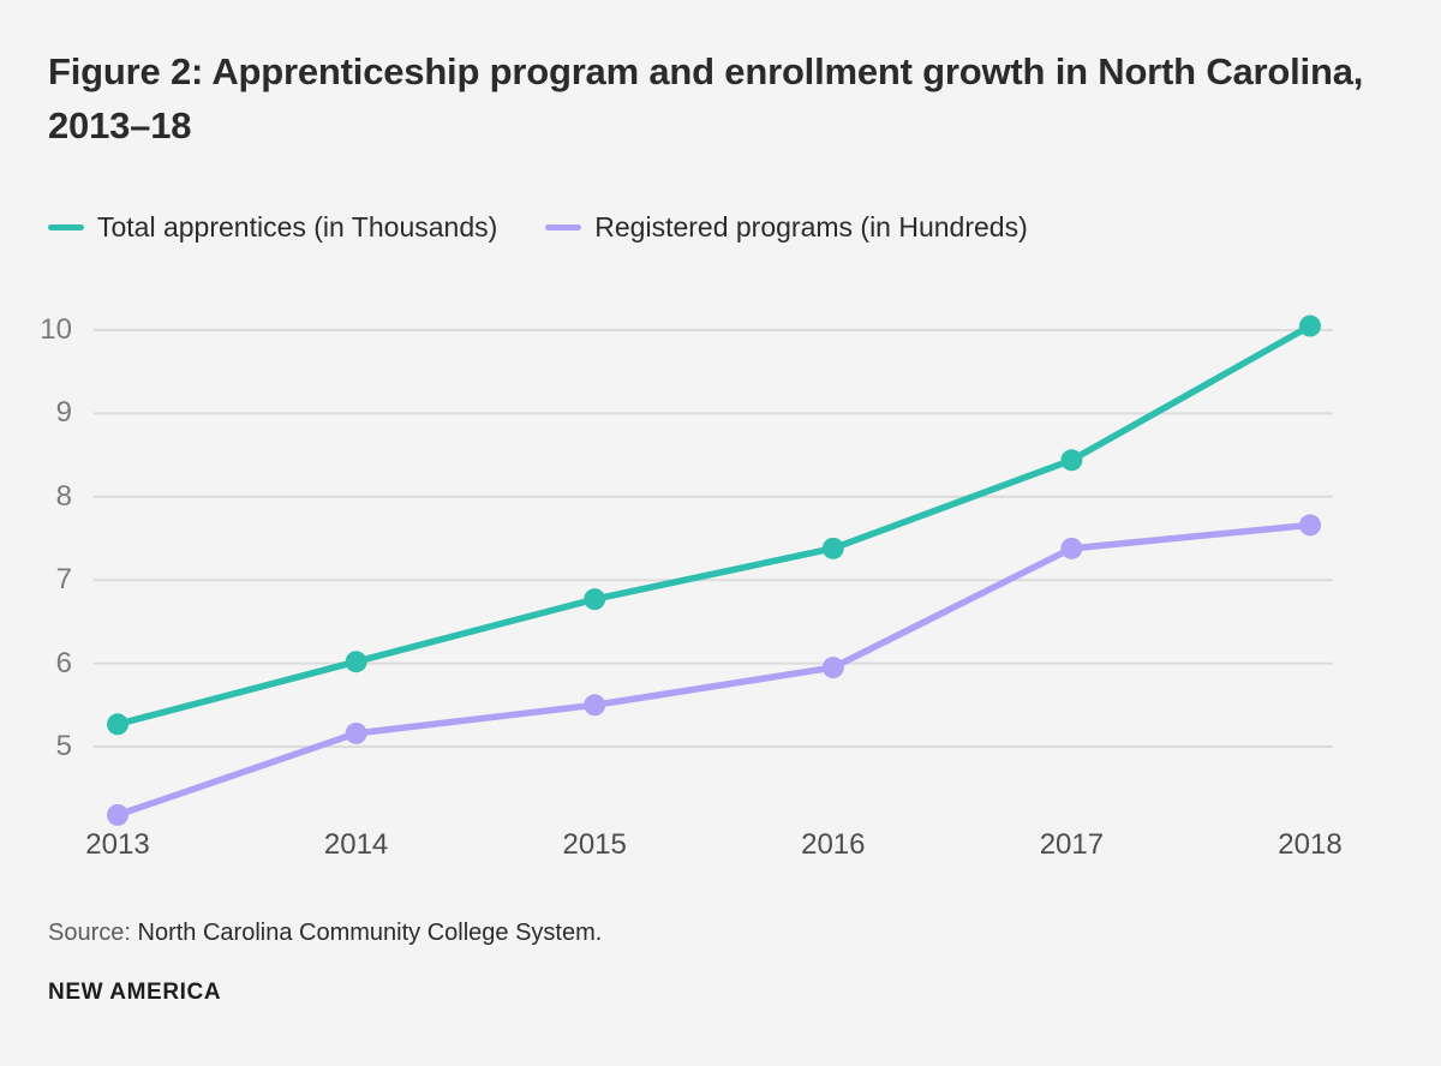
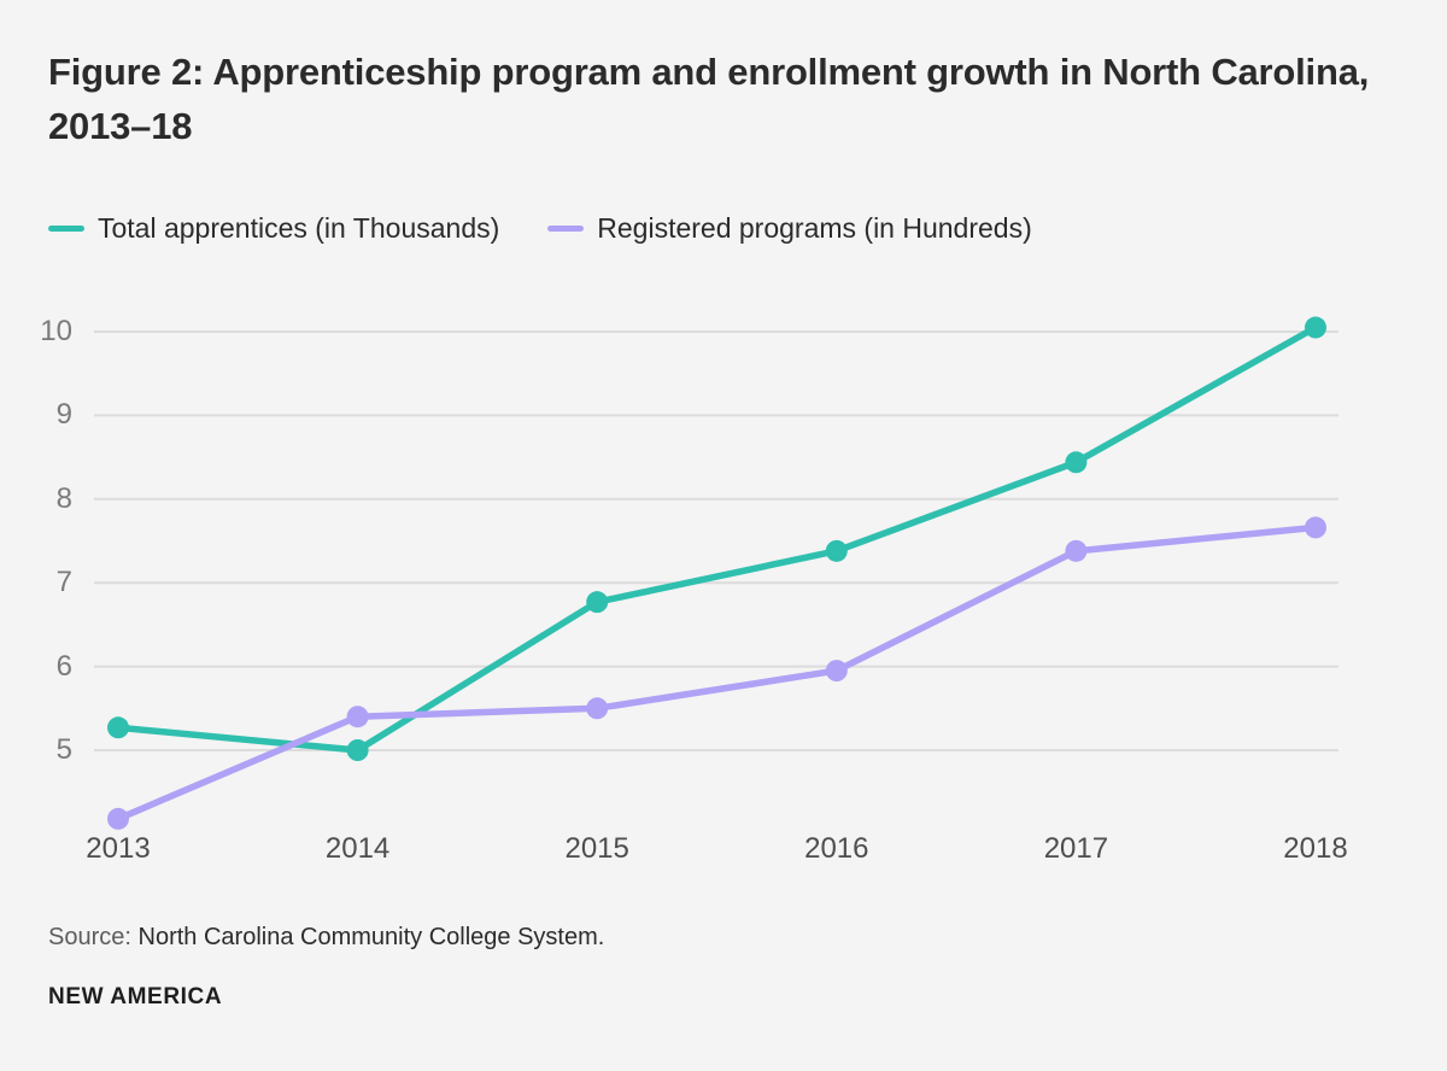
Total apprentices (in Thousands)/2014: 6.0 -> 5.0
Registered programs (in Hundreds)/2014: 5.2 -> 5.4
